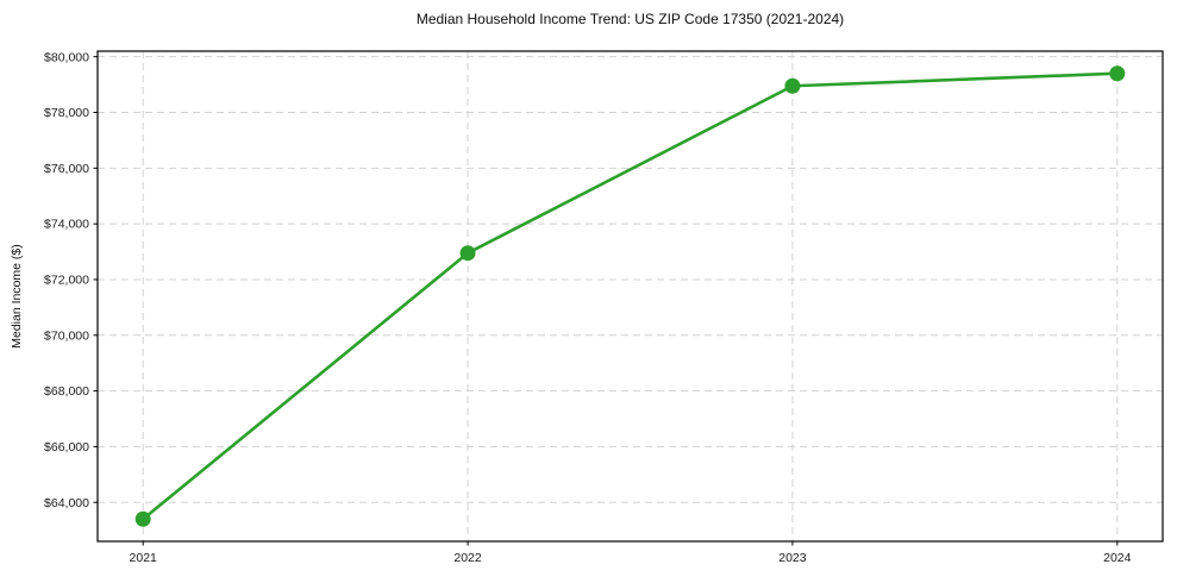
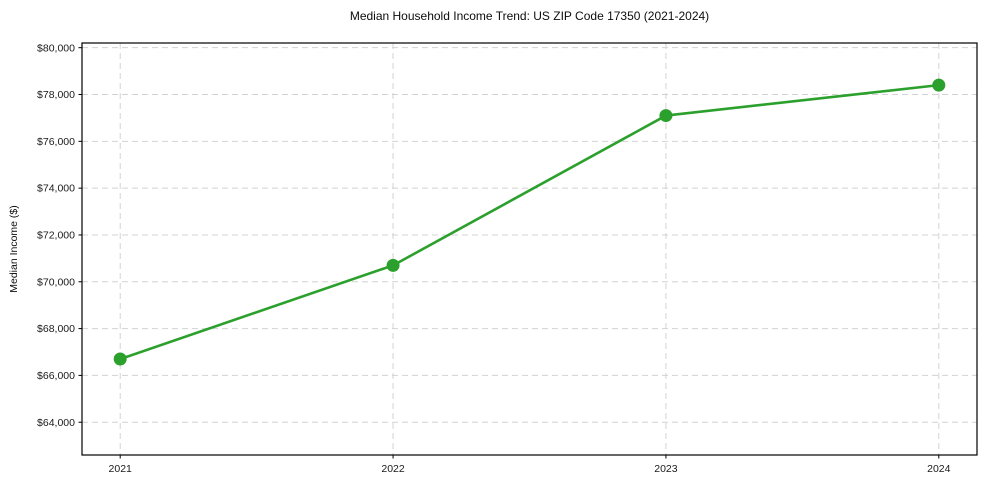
2021: $63400 -> $66700
2022: $73000 -> $70700
2023: $79000 -> $77100
2024: $79400 -> $78400
